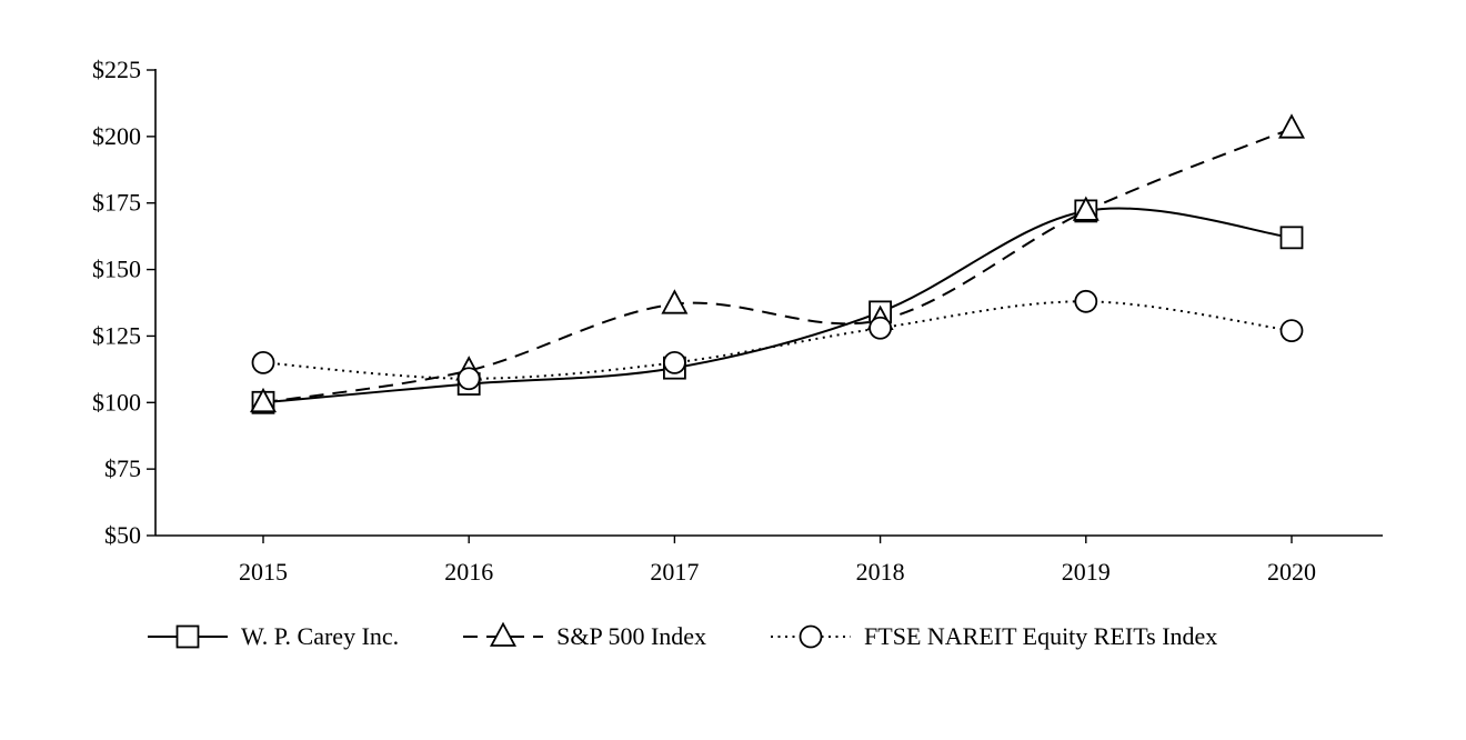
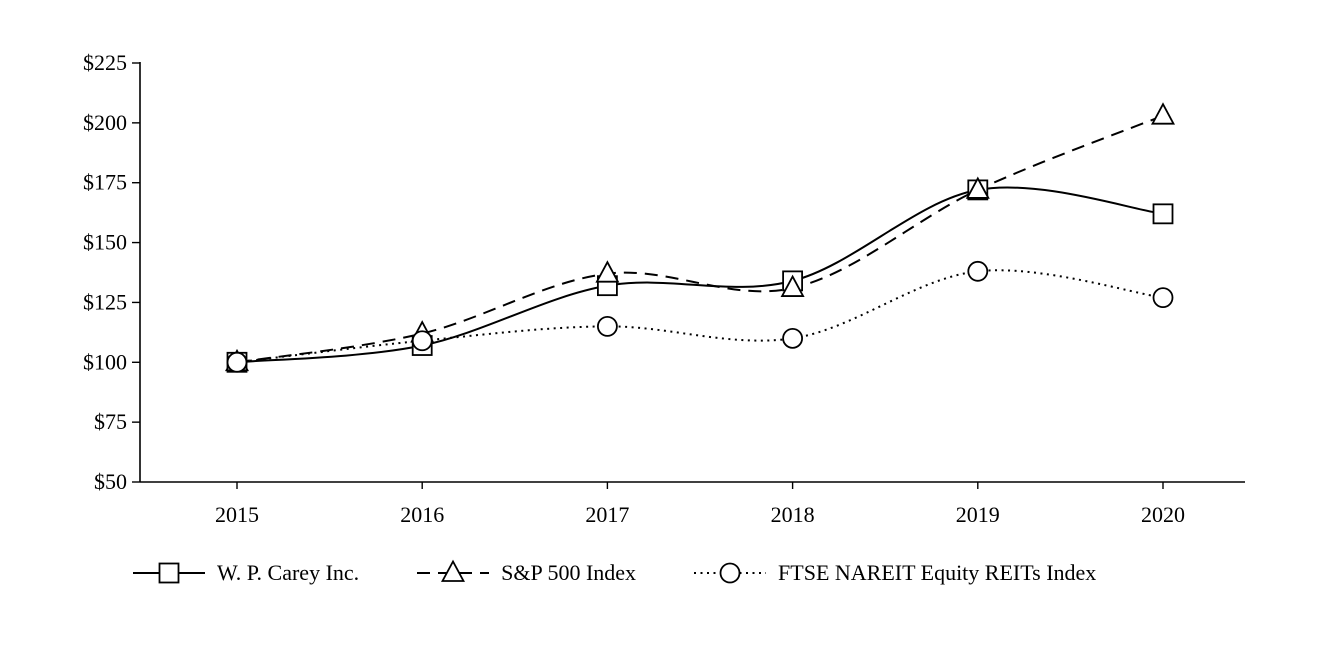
FTSE NAREIT Equity REITs Index/2015: $115 -> $100
W. P. Carey Inc./2017: $113 -> $132
FTSE NAREIT Equity REITs Index/2018: $128 -> $110
